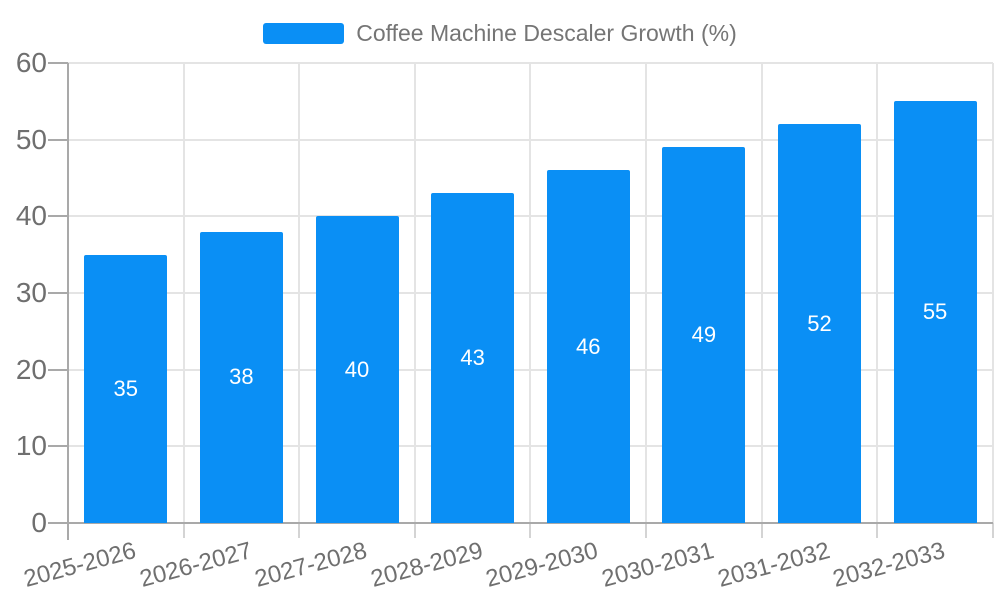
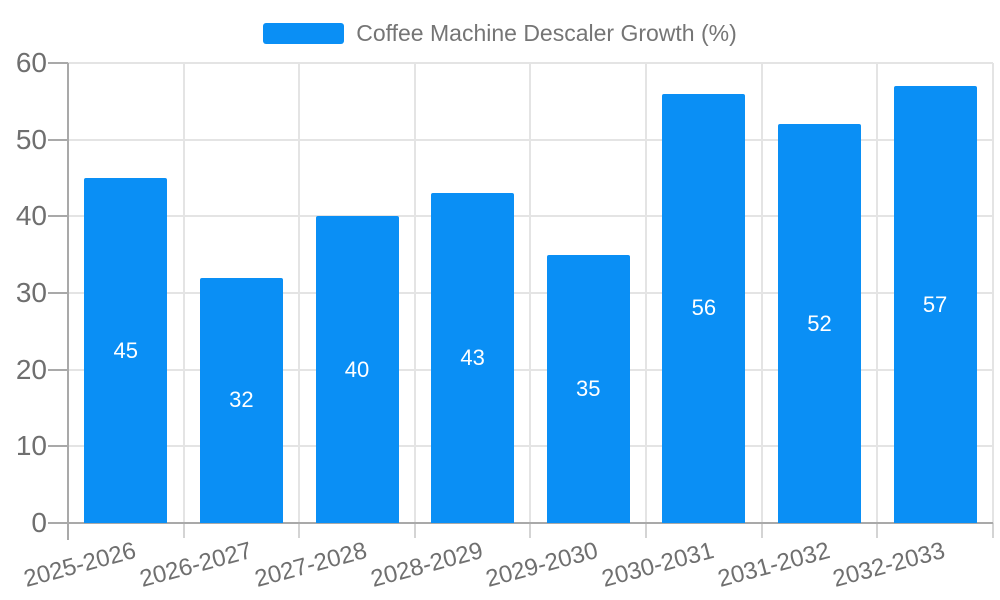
2025-2026: 35 -> 45
2026-2027: 38 -> 32
2029-2030: 46 -> 35
2030-2031: 49 -> 56
2032-2033: 55 -> 57
